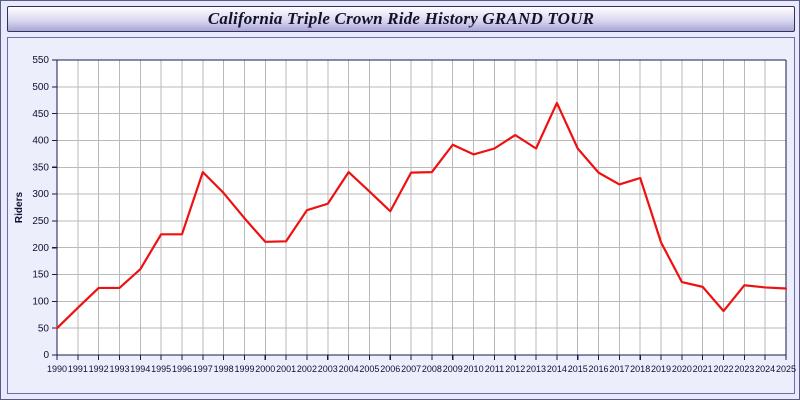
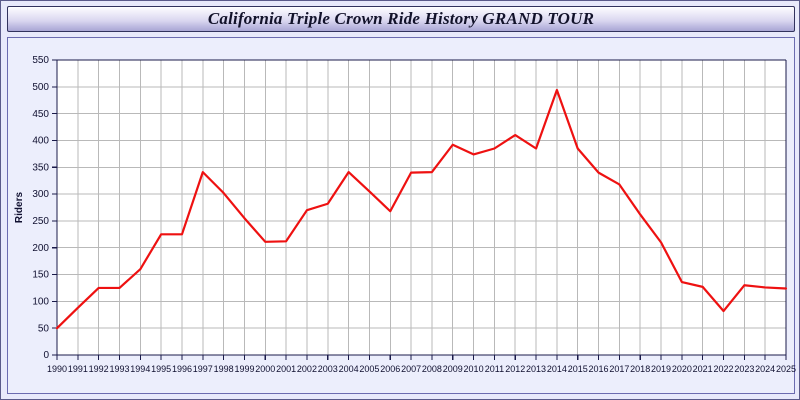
2014: 470 -> 490
2018: 330 -> 260
